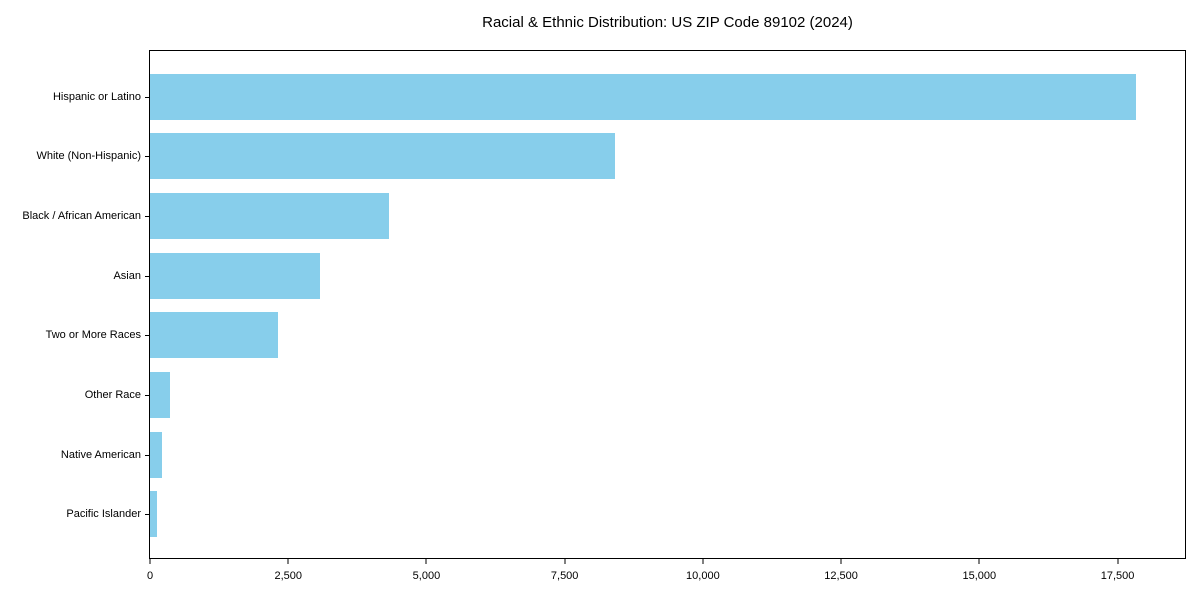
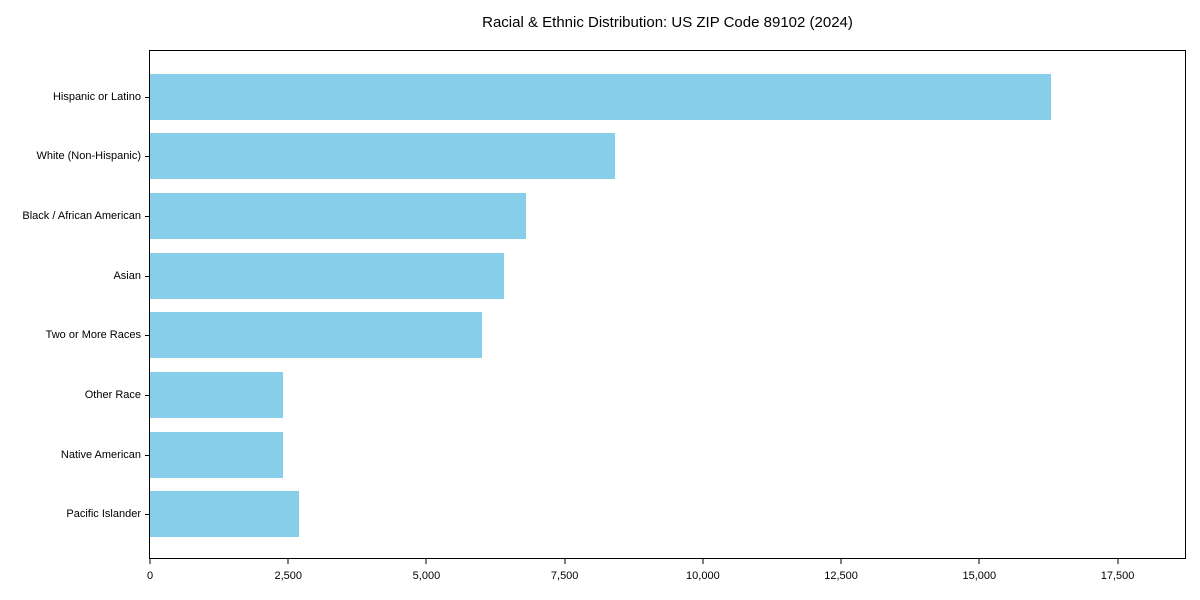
Hispanic or Latino: 17800 -> 16300
Black / African American: 4300 -> 6800
Asian: 3100 -> 6400
Two or More Races: 2300 -> 6000
Other Race: 400 -> 2400
Native American: 200 -> 2400
Pacific Islander: 100 -> 2700
